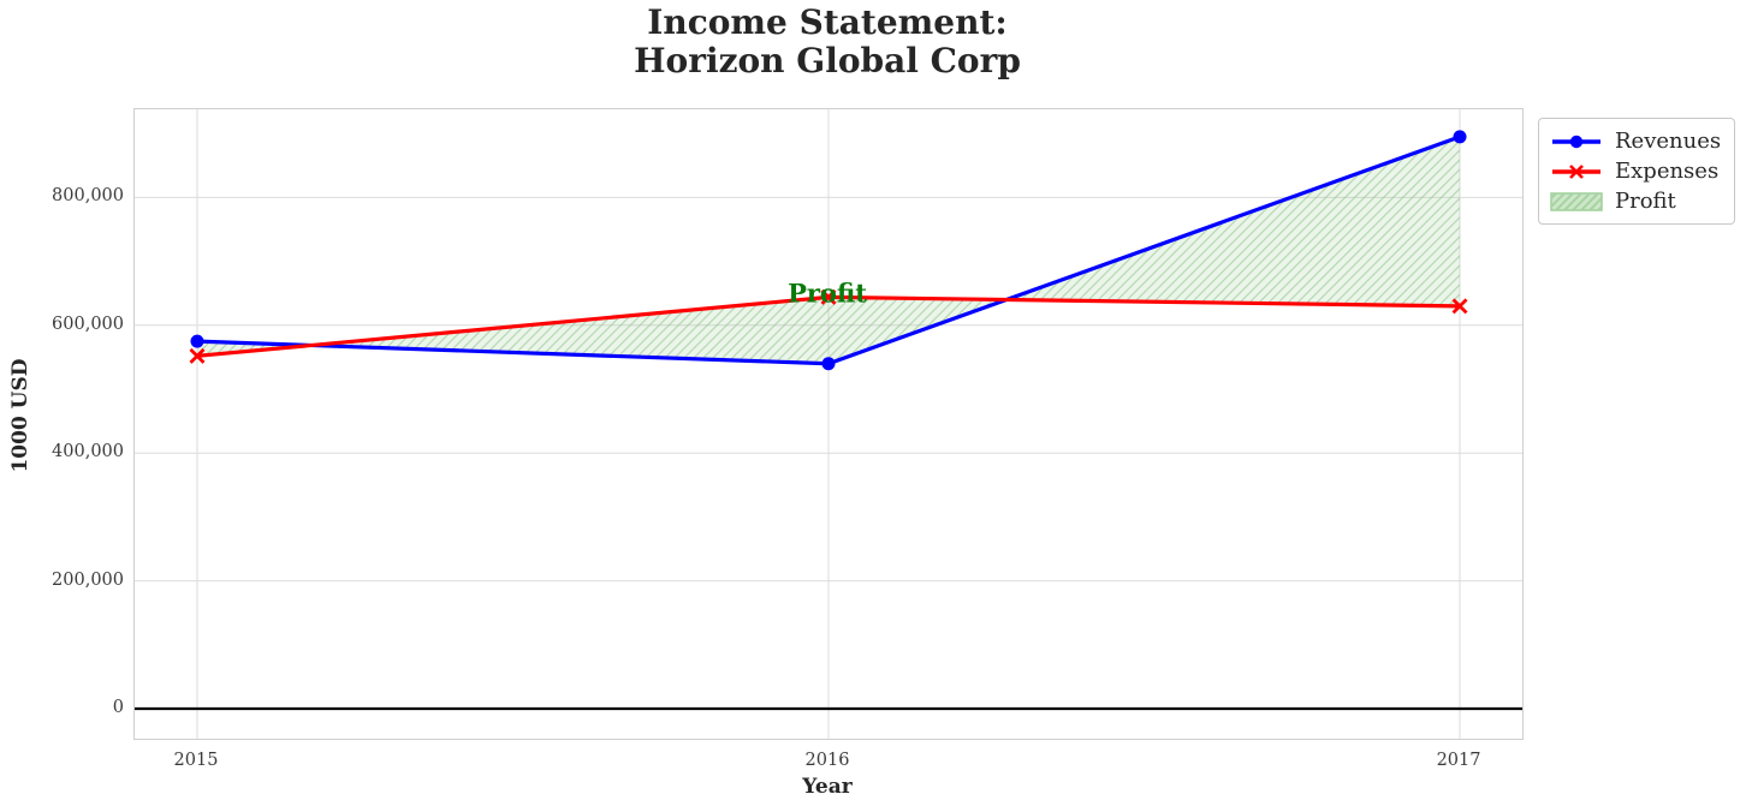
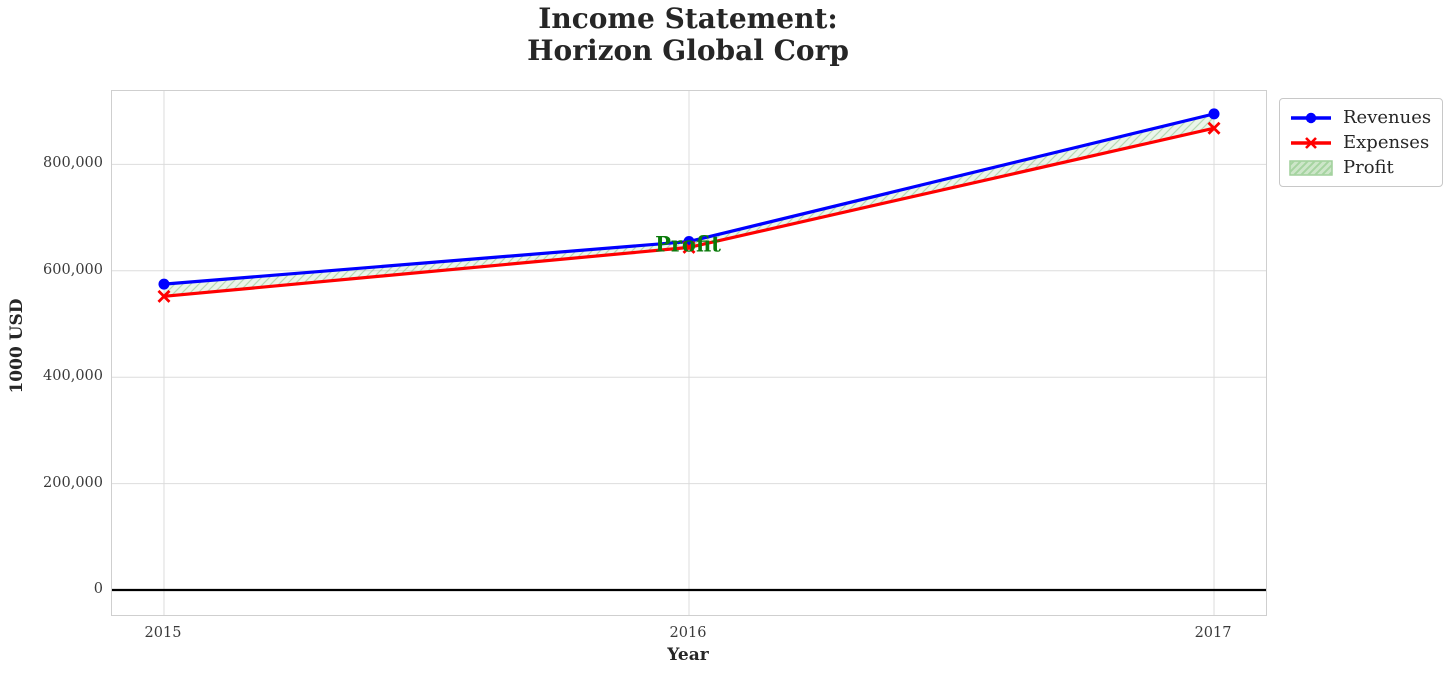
Revenues/2016: 540000 -> 660000
Expenses/2017: 630000 -> 870000
